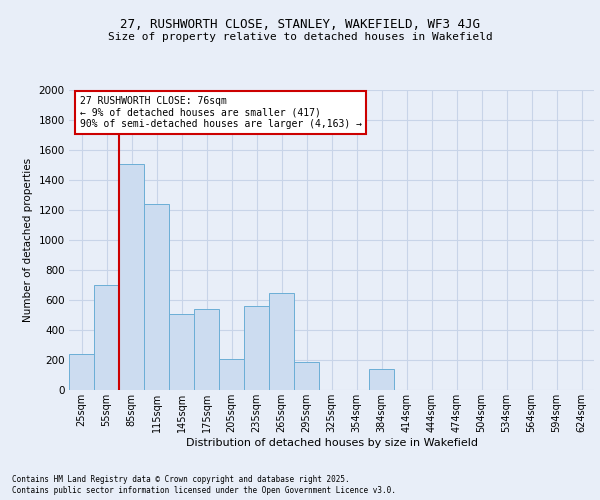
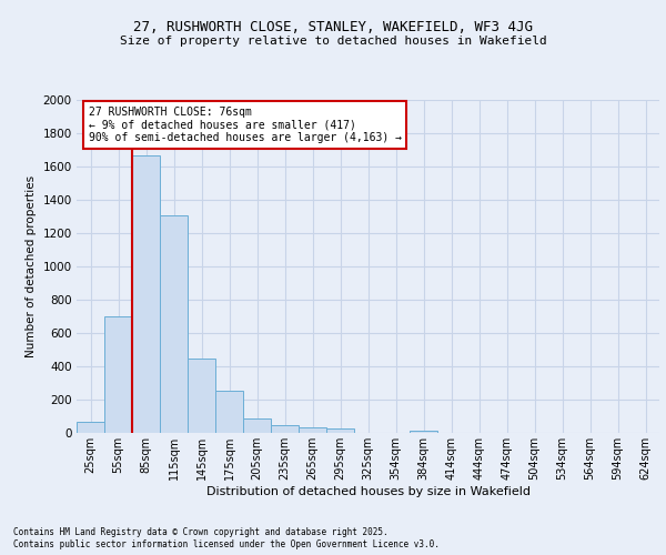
25sqm: 240 -> 60
85sqm: 1510 -> 1670
115sqm: 1240 -> 1310
145sqm: 510 -> 440
175sqm: 540 -> 260
205sqm: 210 -> 80
235sqm: 560 -> 50
265sqm: 650 -> 40
295sqm: 190 -> 20
384sqm: 140 -> 20
